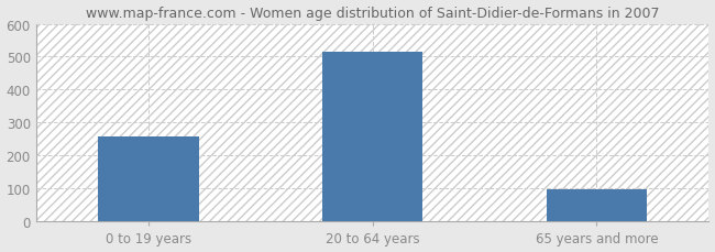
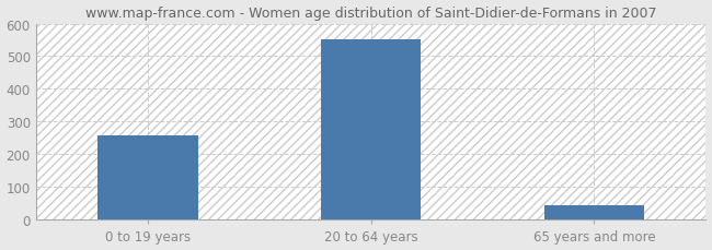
20 to 64 years: 516 -> 550
65 years and more: 98 -> 45
